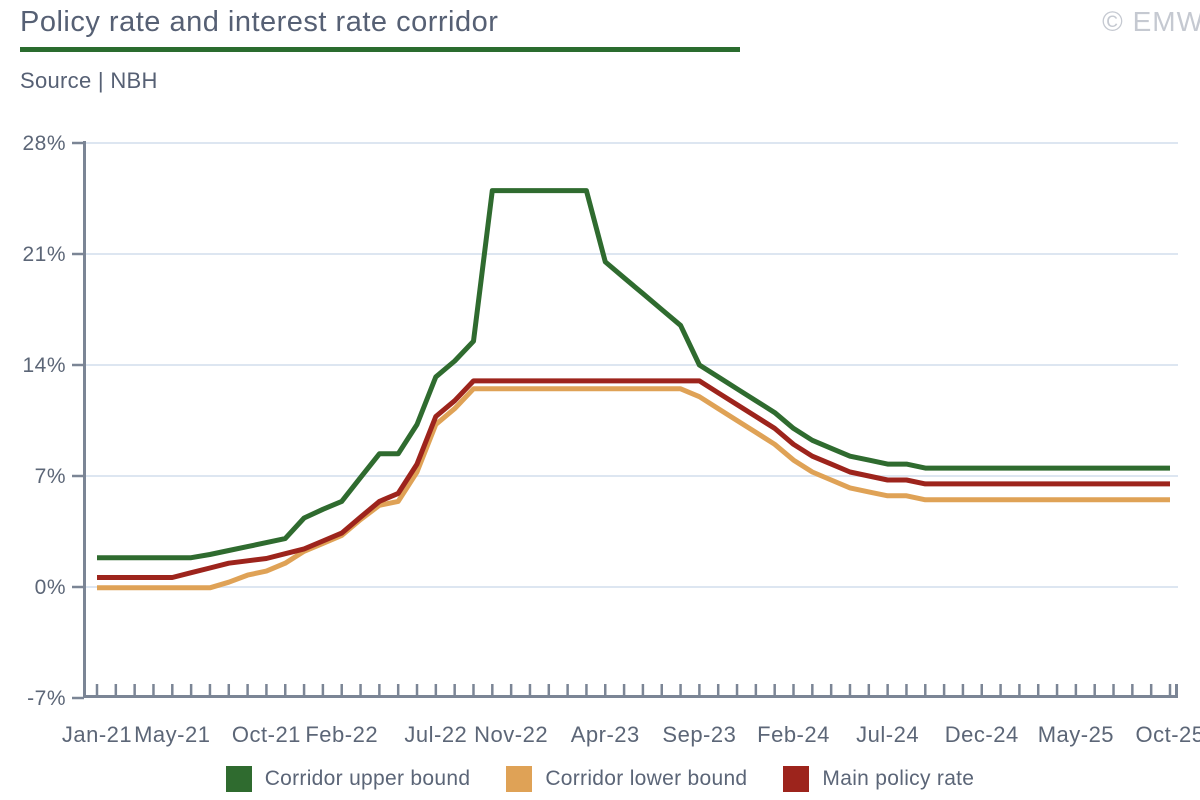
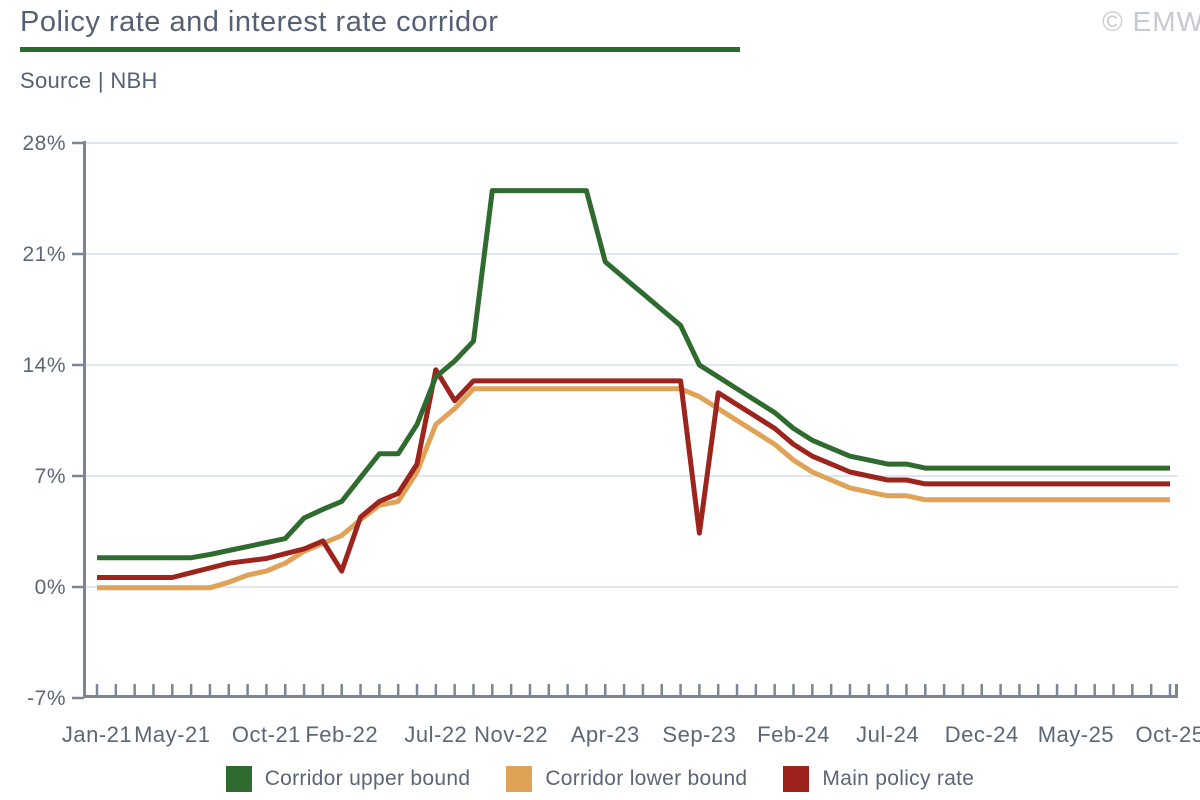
Main policy rate/Feb-22: 3.4% -> 1.0%
Main policy rate/Jul-22: 10.8% -> 13.7%
Main policy rate/Sep-23: 13.0% -> 3.4%
